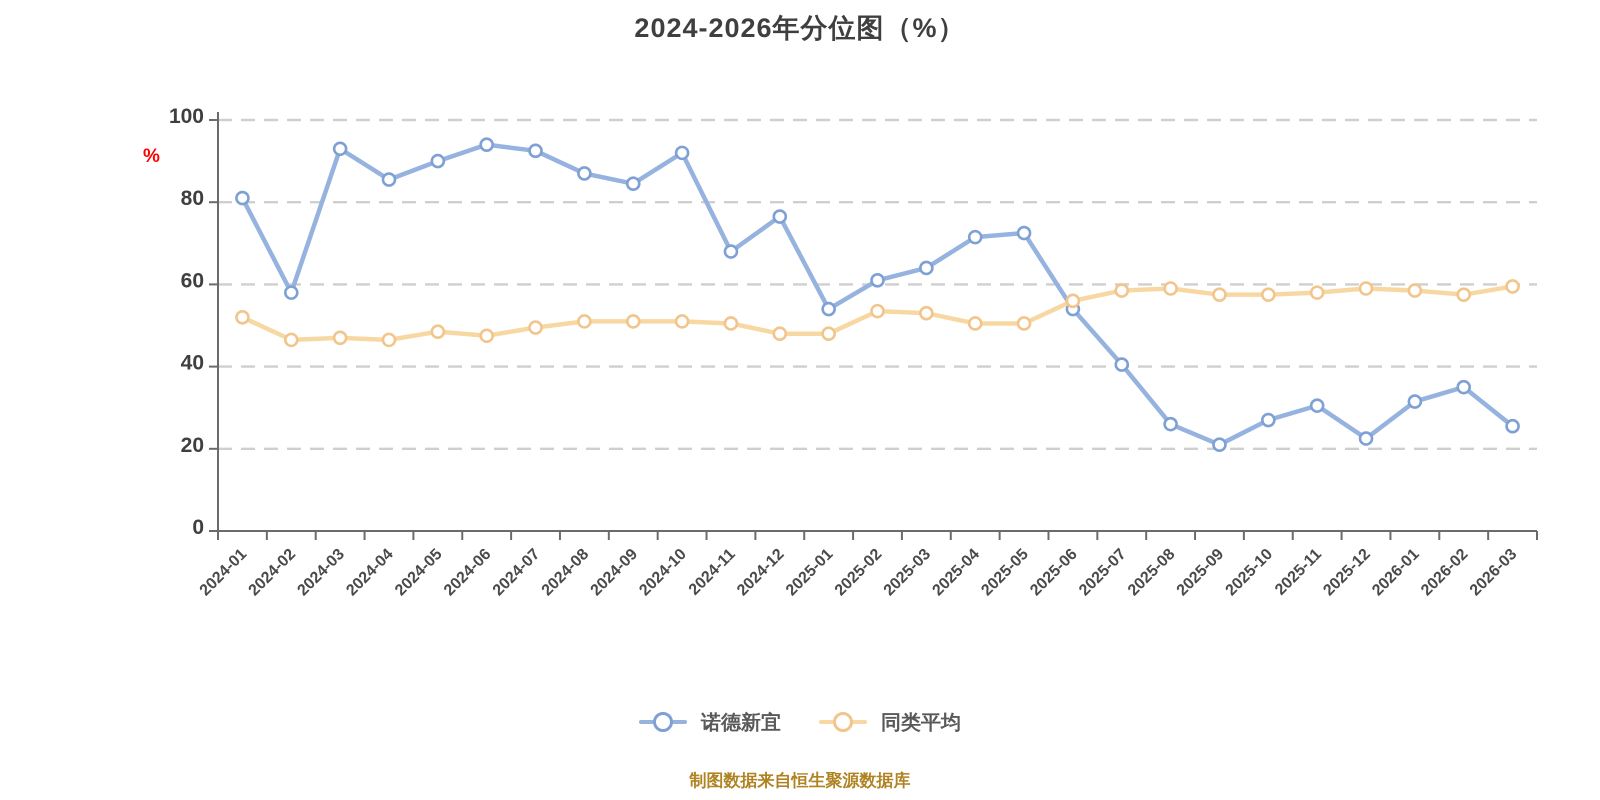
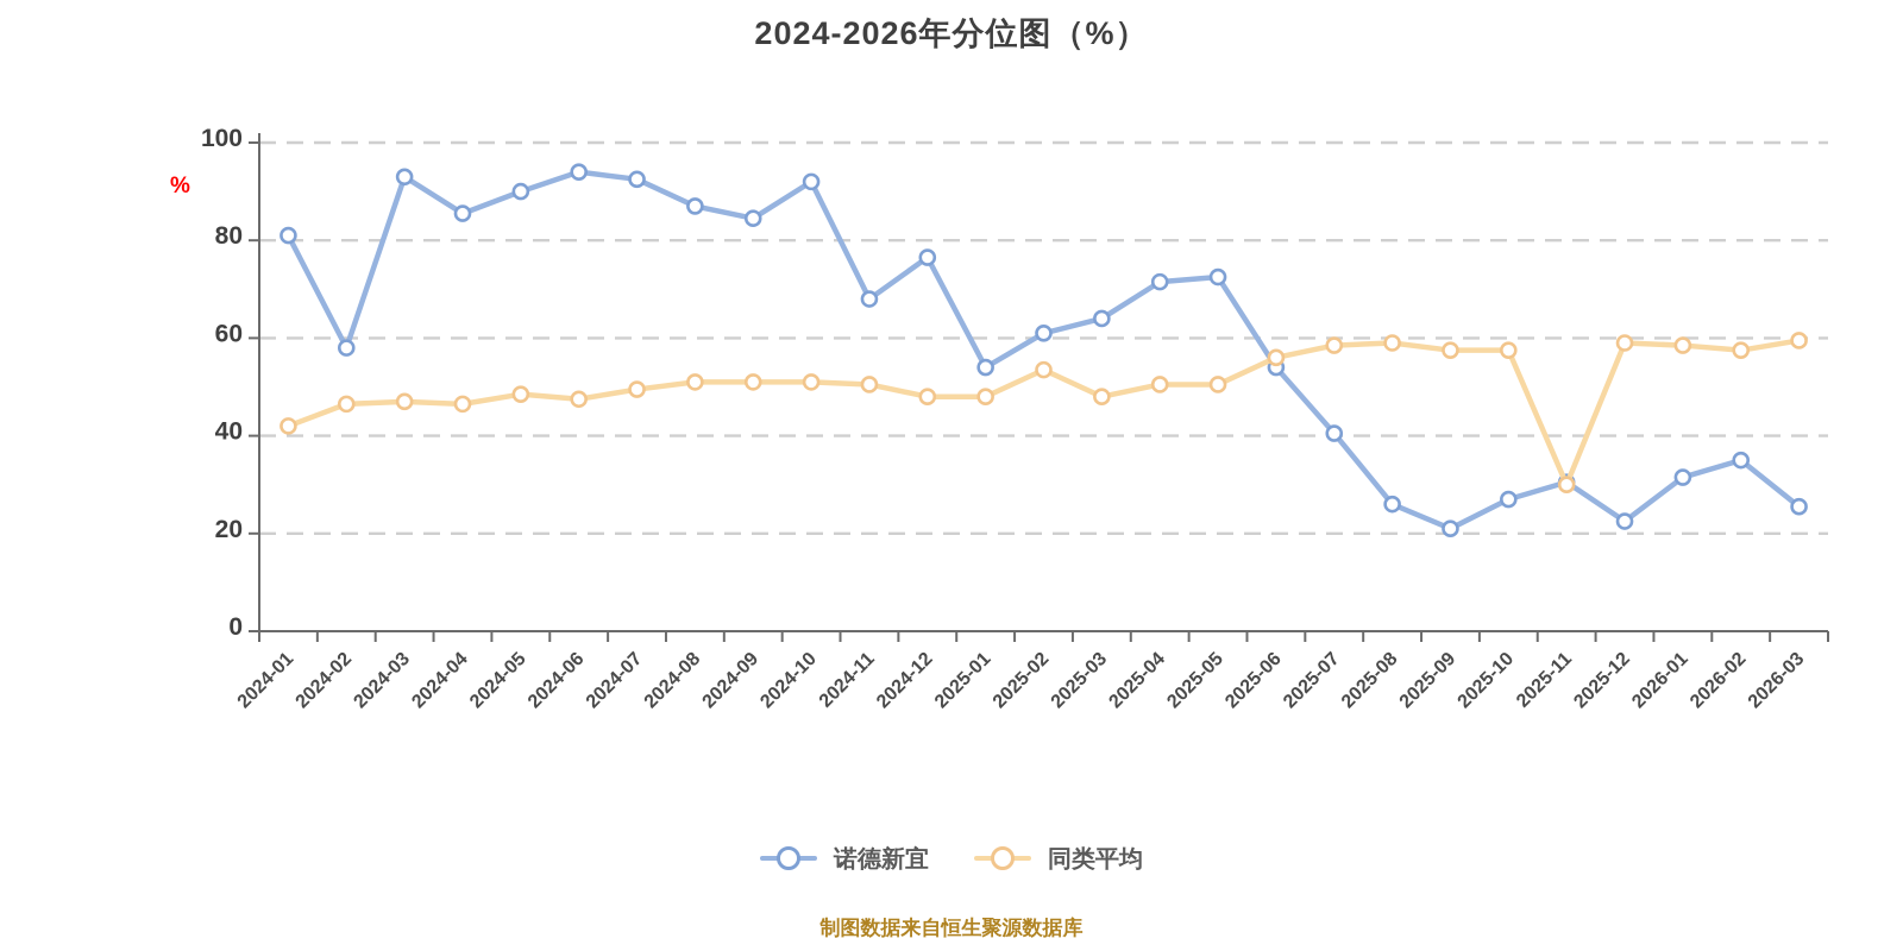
同类平均/2024-01: 52 -> 42
同类平均/2025-03: 53 -> 48
同类平均/2025-11: 58 -> 30
